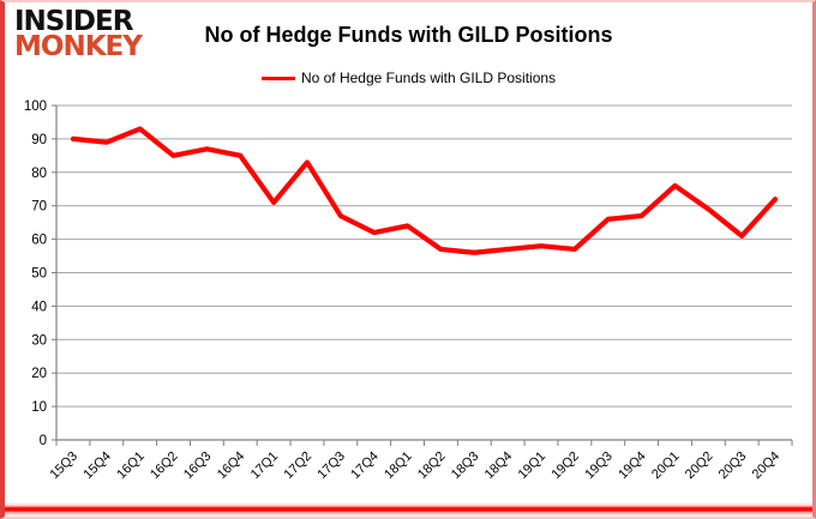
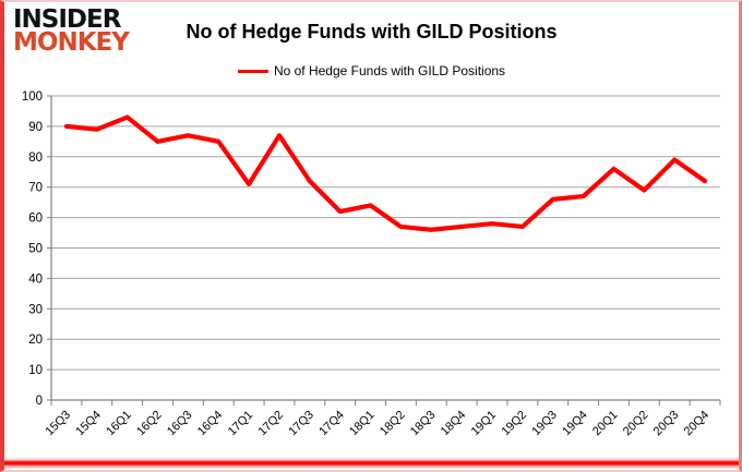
17Q2: 83 -> 87
17Q3: 67 -> 72
20Q3: 61 -> 79
